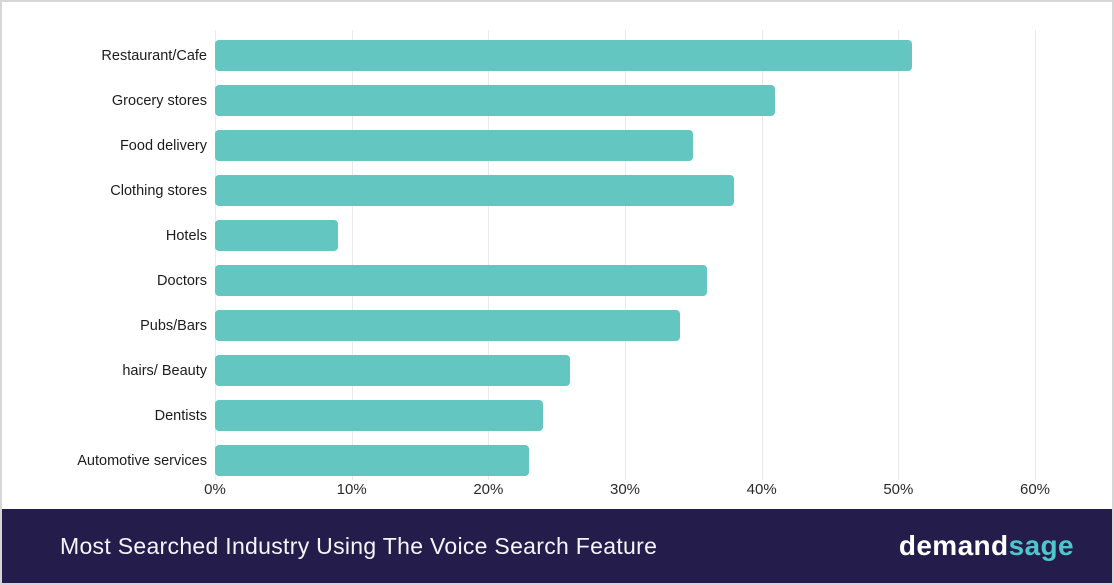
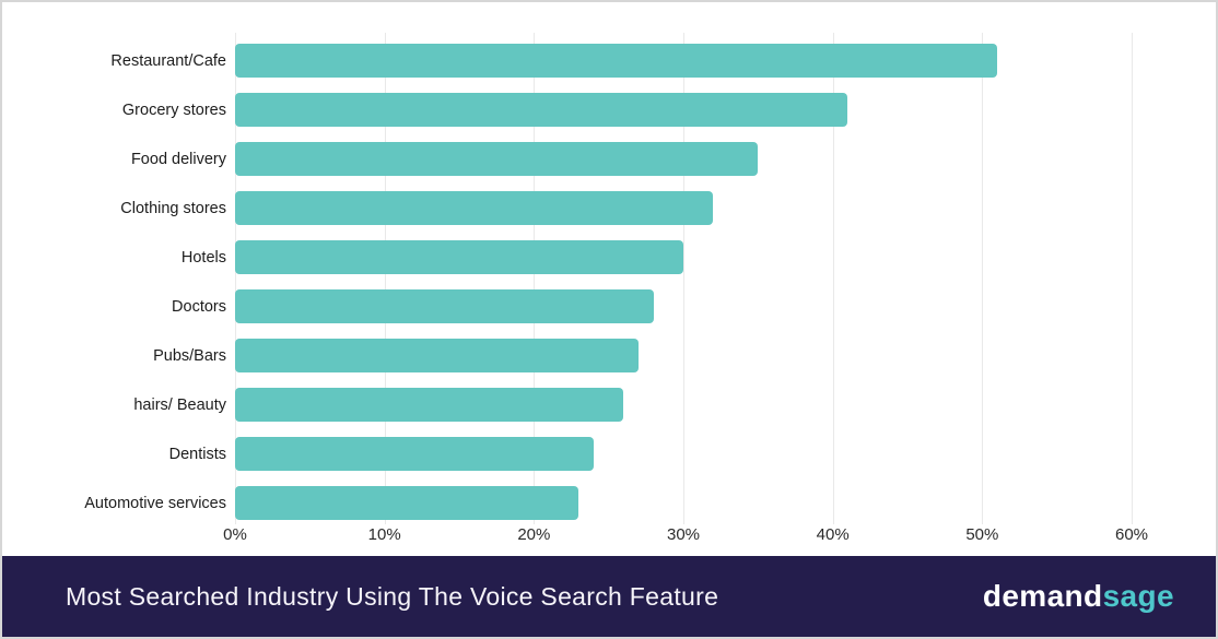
Clothing stores: 38% -> 32%
Hotels: 9% -> 30%
Doctors: 36% -> 28%
Pubs/Bars: 34% -> 27%
